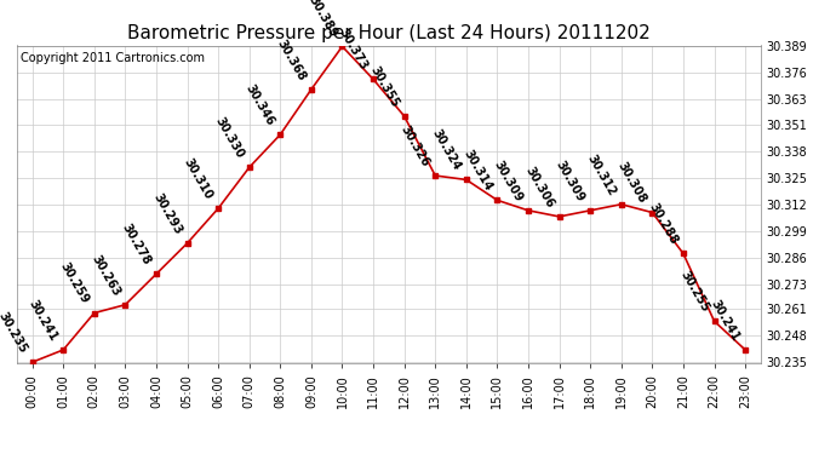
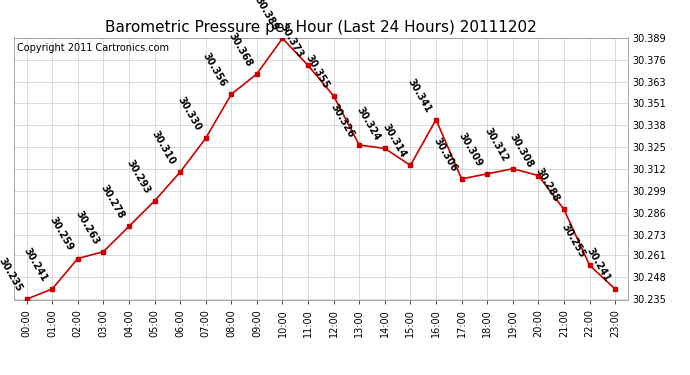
08:00: 30.346 -> 30.356
16:00: 30.309 -> 30.341
